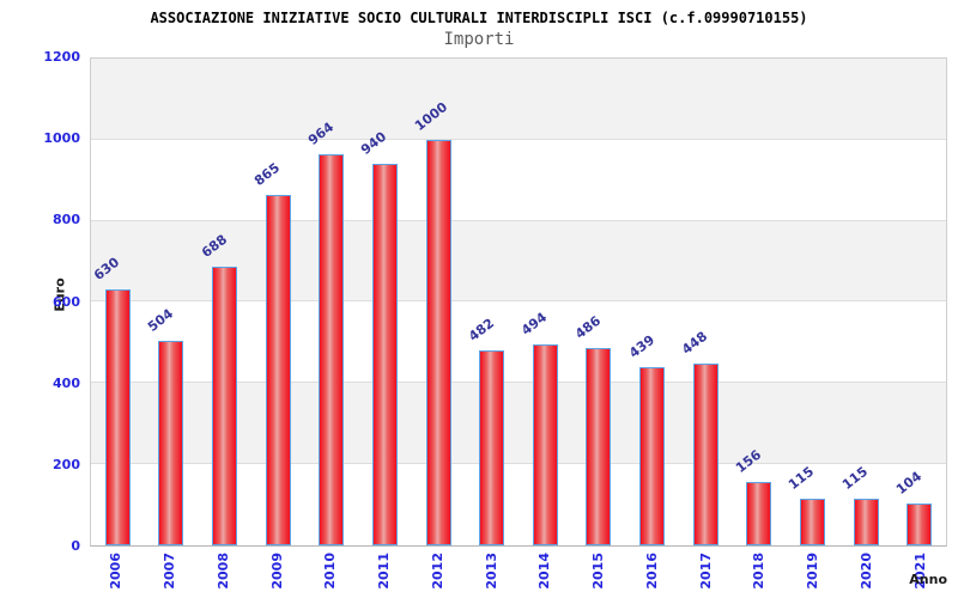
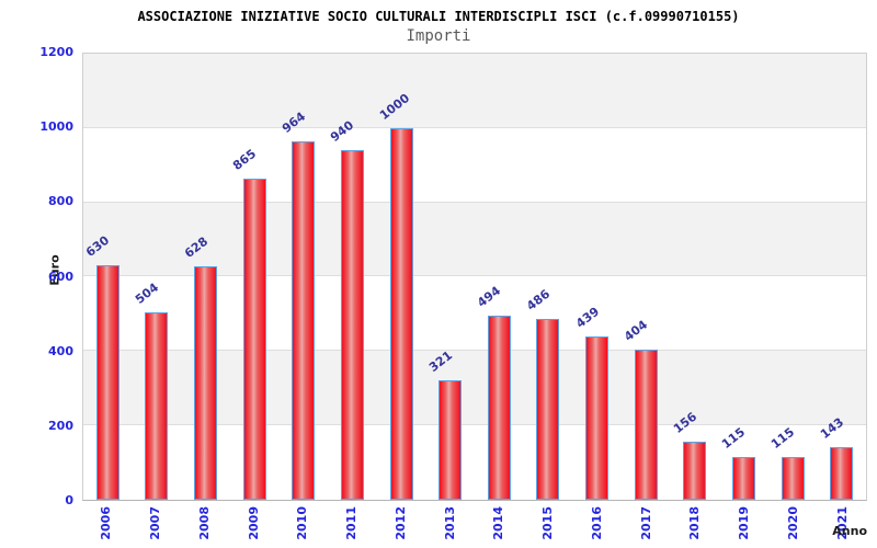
2008: 688 -> 628
2013: 482 -> 321
2017: 448 -> 404
2021: 104 -> 143
